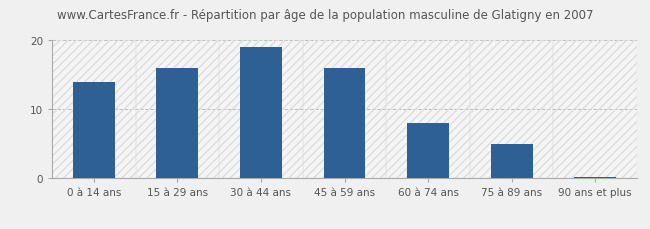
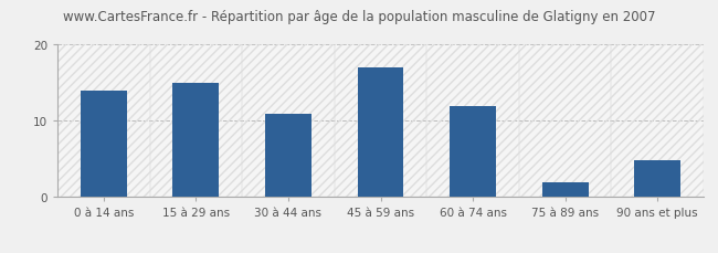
15 à 29 ans: 16.0 -> 15.0
30 à 44 ans: 19.0 -> 11.0
45 à 59 ans: 16.0 -> 17.0
60 à 74 ans: 8.0 -> 12.0
75 à 89 ans: 5.0 -> 2.0
90 ans et plus: 0.2 -> 4.8
